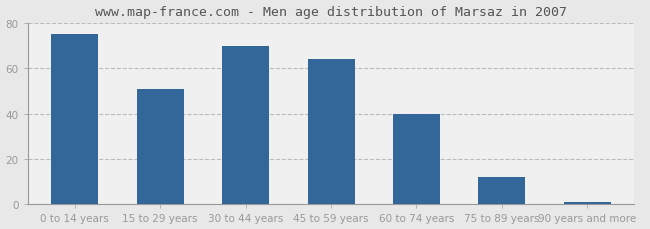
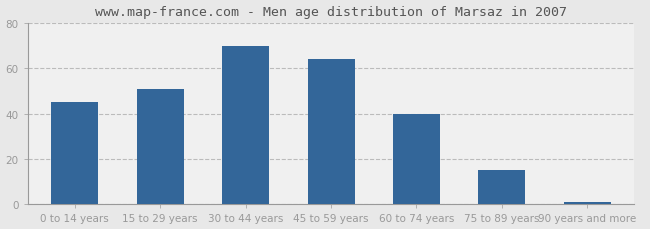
0 to 14 years: 75 -> 45
75 to 89 years: 12 -> 15
